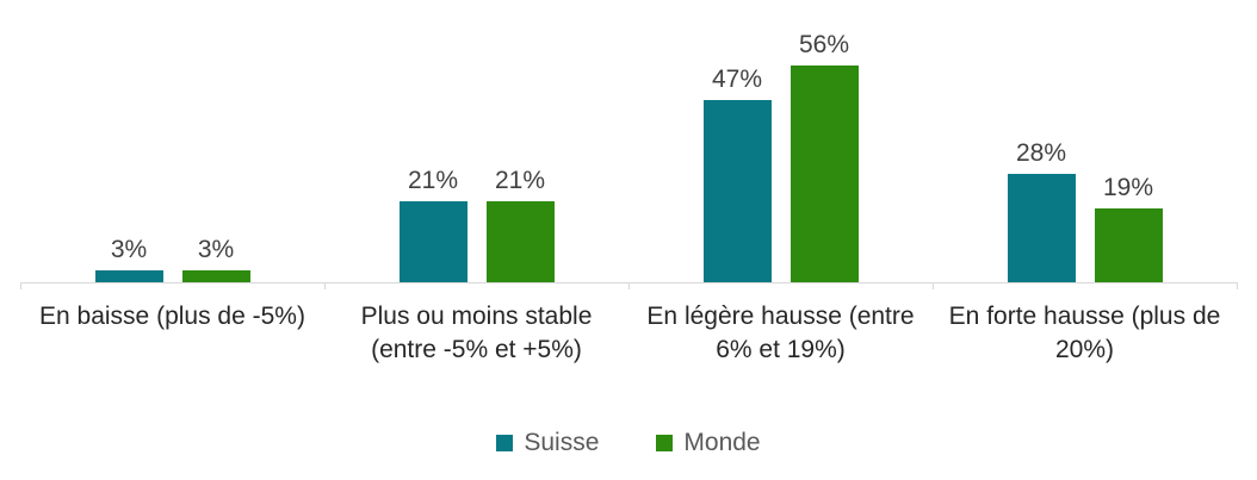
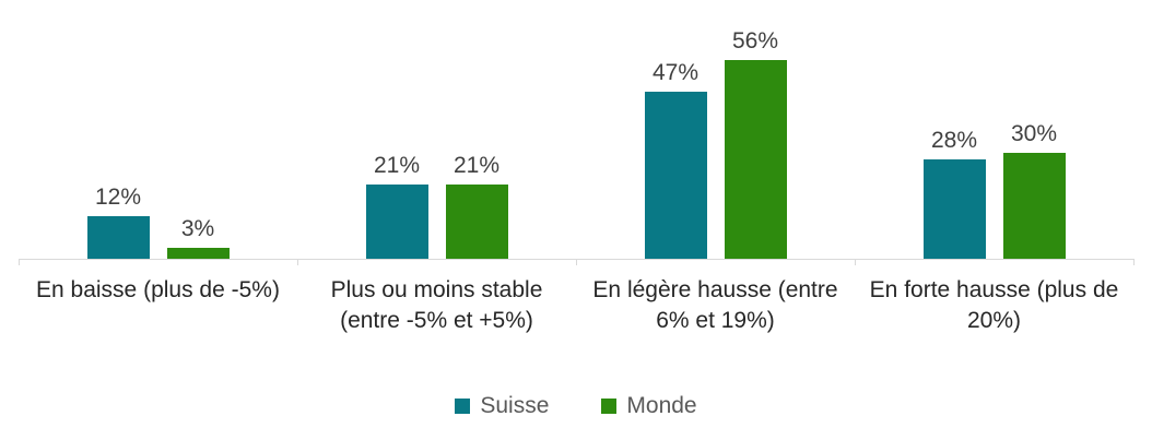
Suisse/En baisse (plus de -5%): 3% -> 12%
Monde/En forte hausse (plus de 20%): 19% -> 30%
